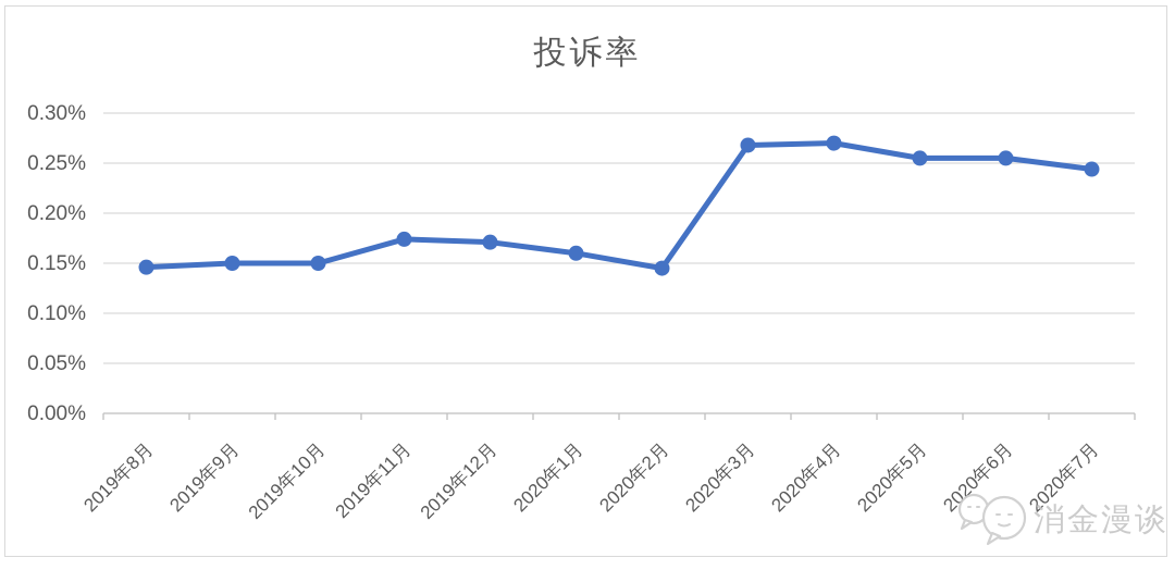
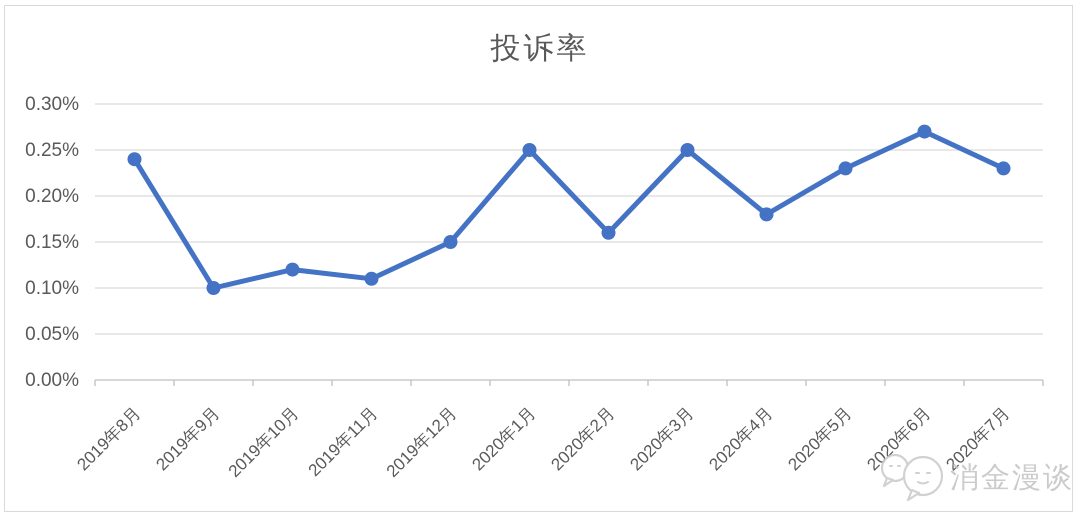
2019年8月: 0.15% -> 0.24%
2019年9月: 0.15% -> 0.10%
2019年10月: 0.15% -> 0.12%
2019年11月: 0.17% -> 0.11%
2019年12月: 0.17% -> 0.15%
2020年1月: 0.16% -> 0.25%
2020年2月: 0.14% -> 0.16%
2020年3月: 0.27% -> 0.25%
2020年4月: 0.27% -> 0.18%
2020年5月: 0.26% -> 0.23%
2020年6月: 0.26% -> 0.27%
2020年7月: 0.24% -> 0.23%
